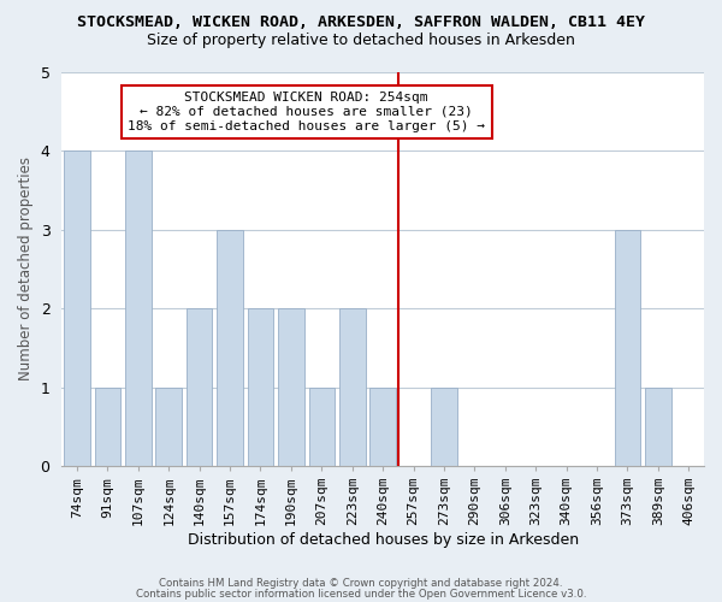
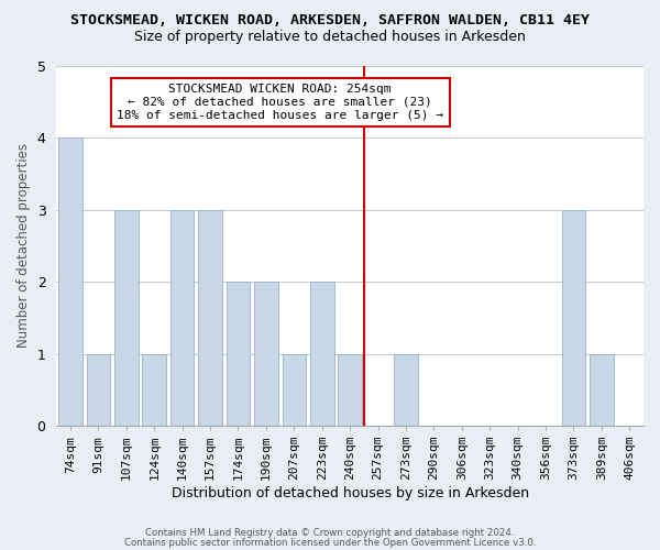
107sqm: 4 -> 3
140sqm: 2 -> 3
